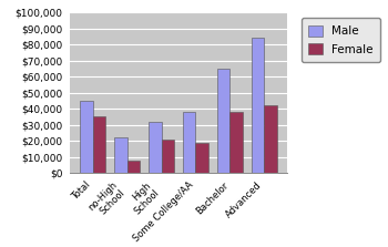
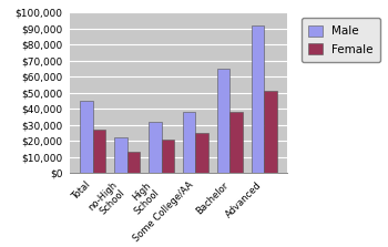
Female/Total: $35,000 -> $27,000
Female/no-High School: $8,000 -> $13,000
Female/Some College/AA: $19,000 -> $25,000
Male/Advanced: $84,000 -> $92,000
Female/Advanced: $42,000 -> $51,000
